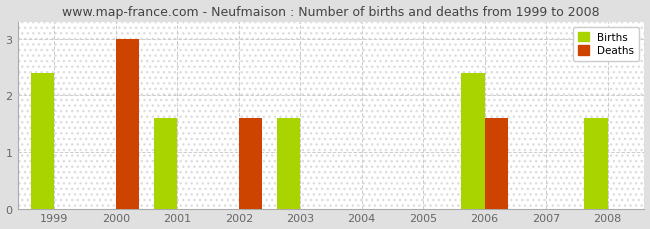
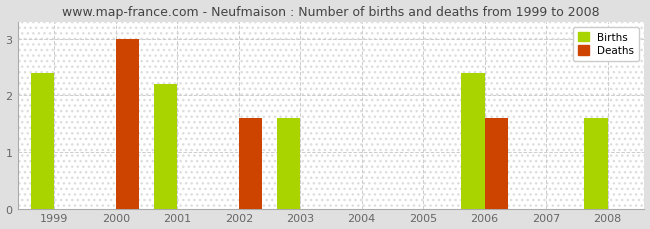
Births/2001: 1.6 -> 2.2
